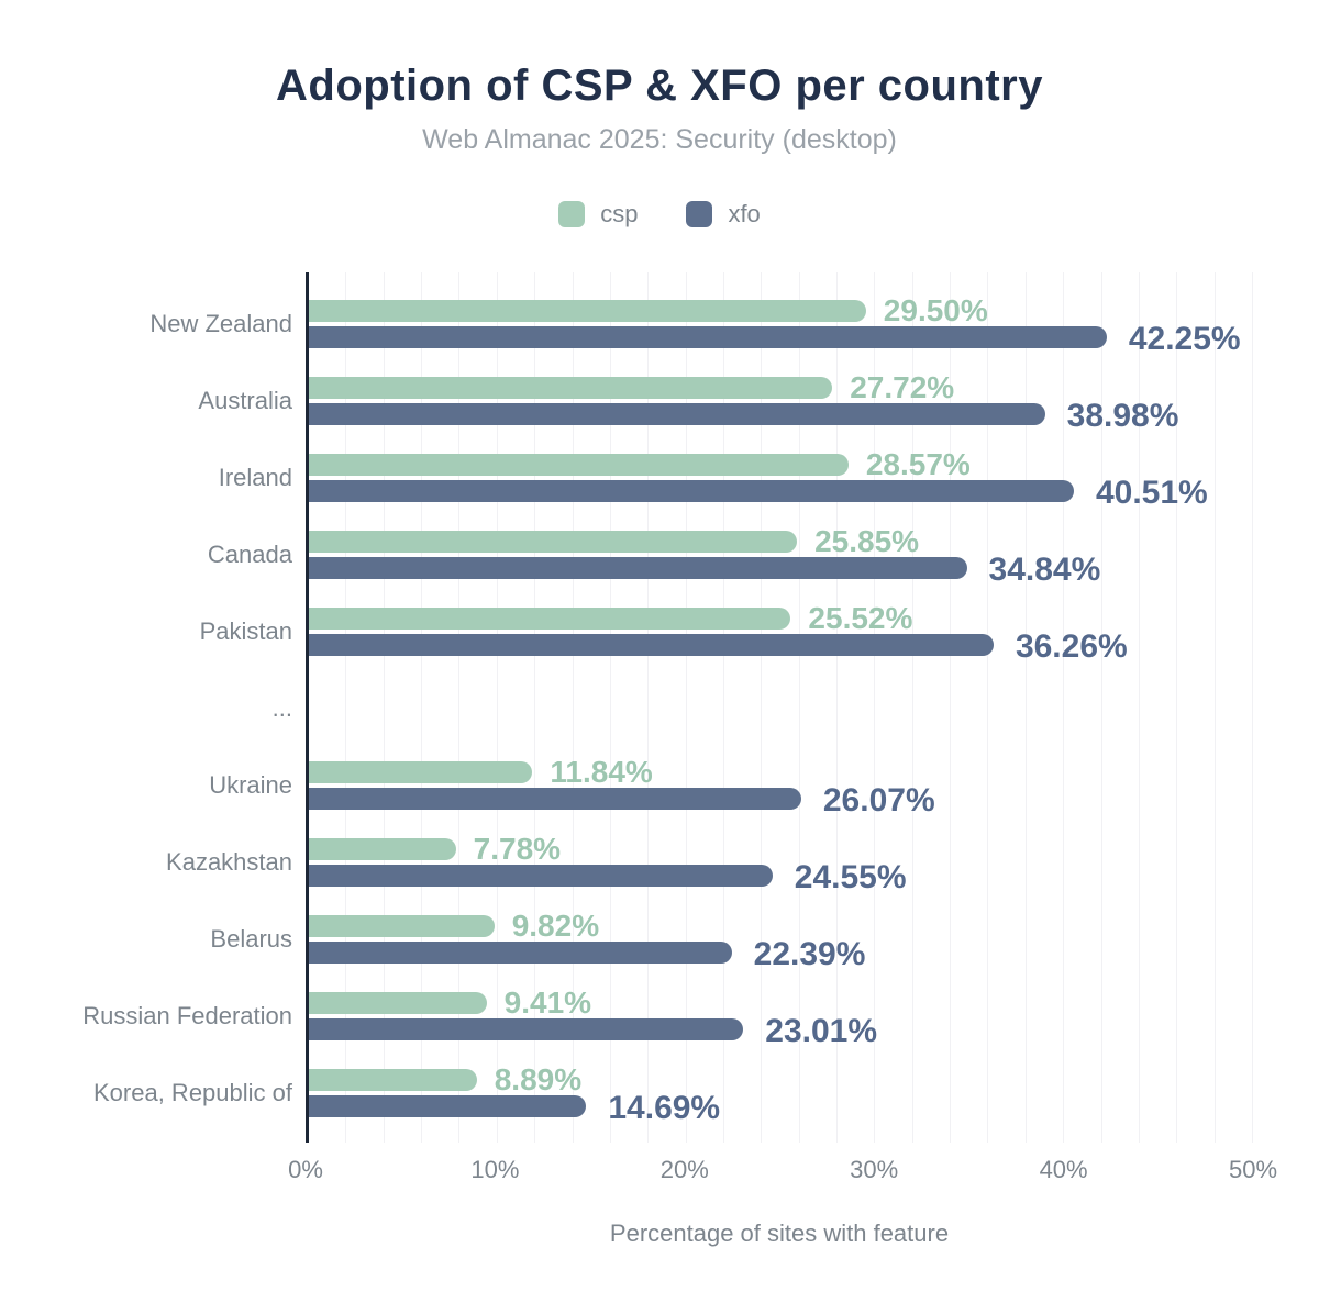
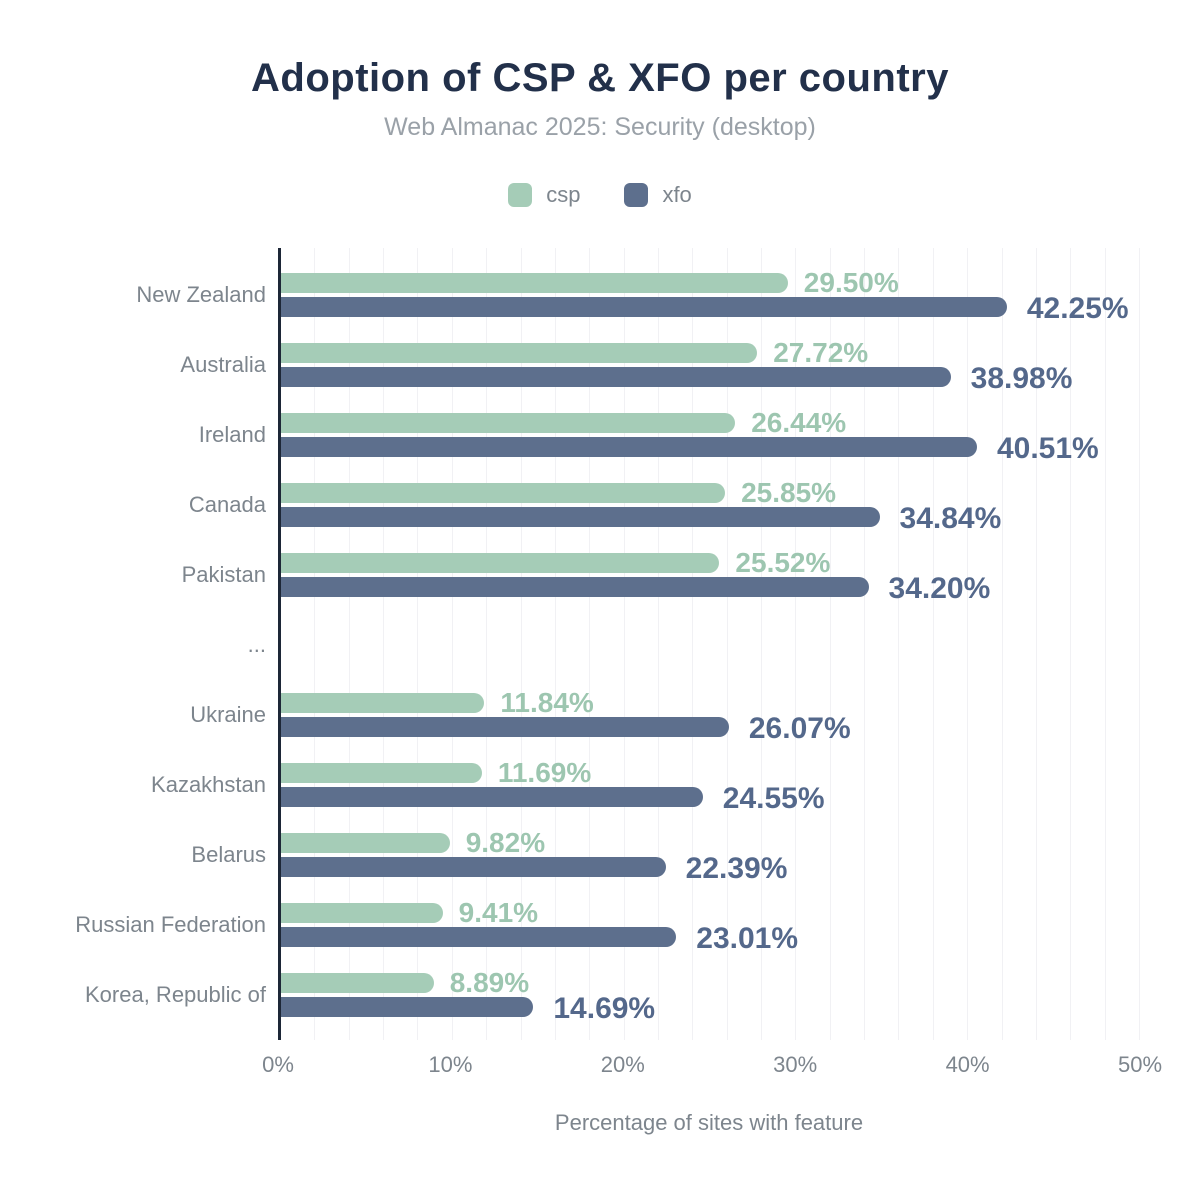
csp/Ireland: 28.57% -> 26.44%
xfo/Pakistan: 36.26% -> 34.20%
csp/Kazakhstan: 7.78% -> 11.69%
